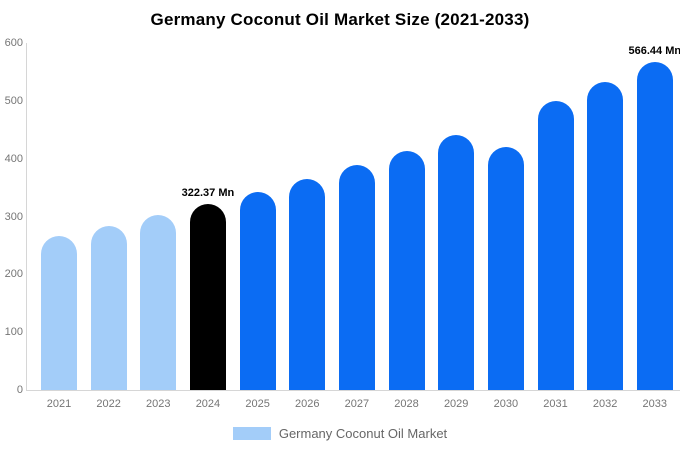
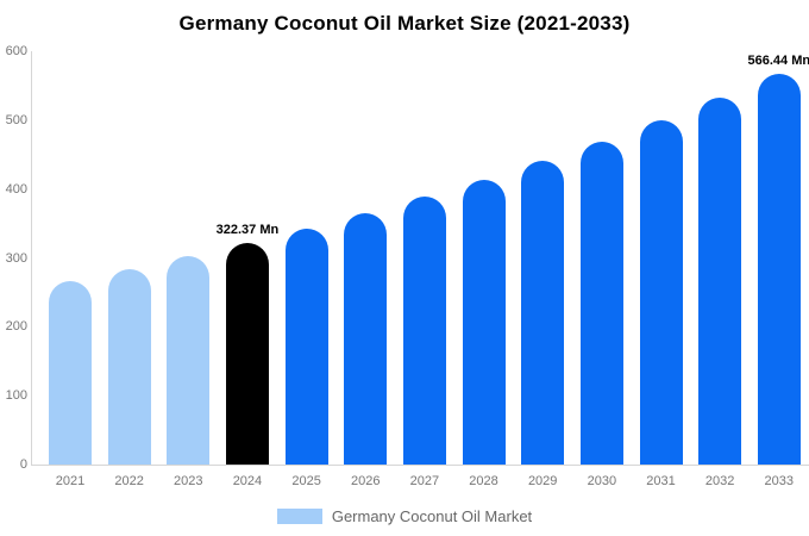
2030: 420 -> 470
